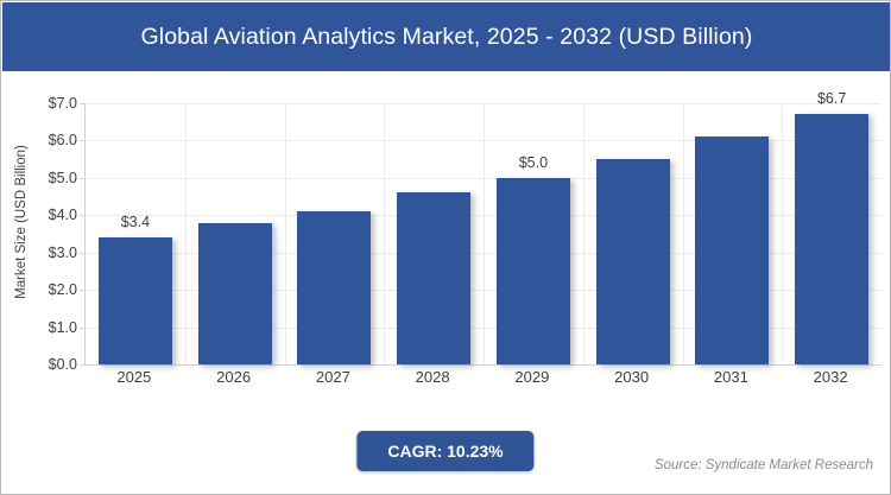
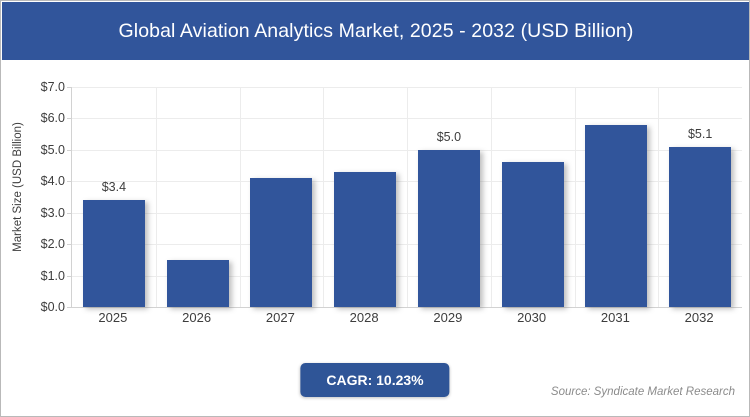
2026: $3.8 -> $1.5
2028: $4.6 -> $4.3
2030: $5.5 -> $4.6
2031: $6.1 -> $5.8
2032: $6.7 -> $5.1
